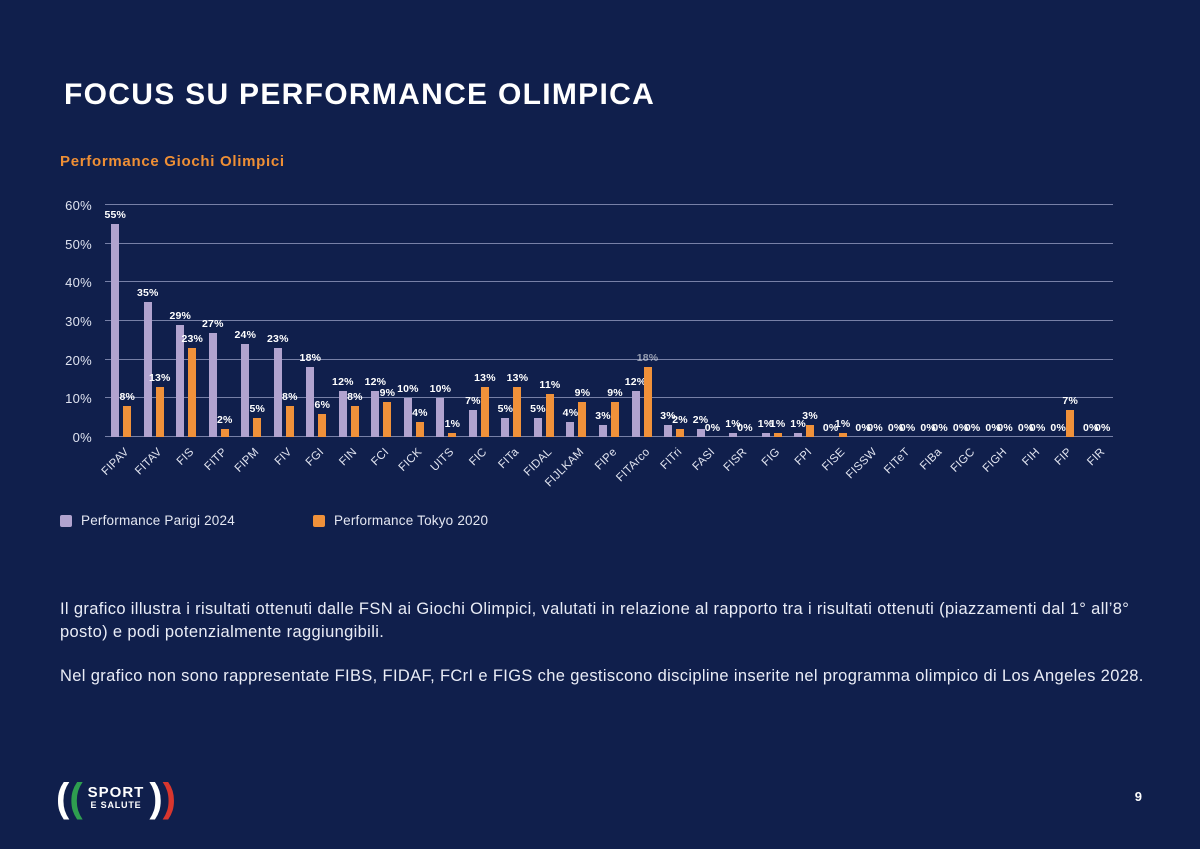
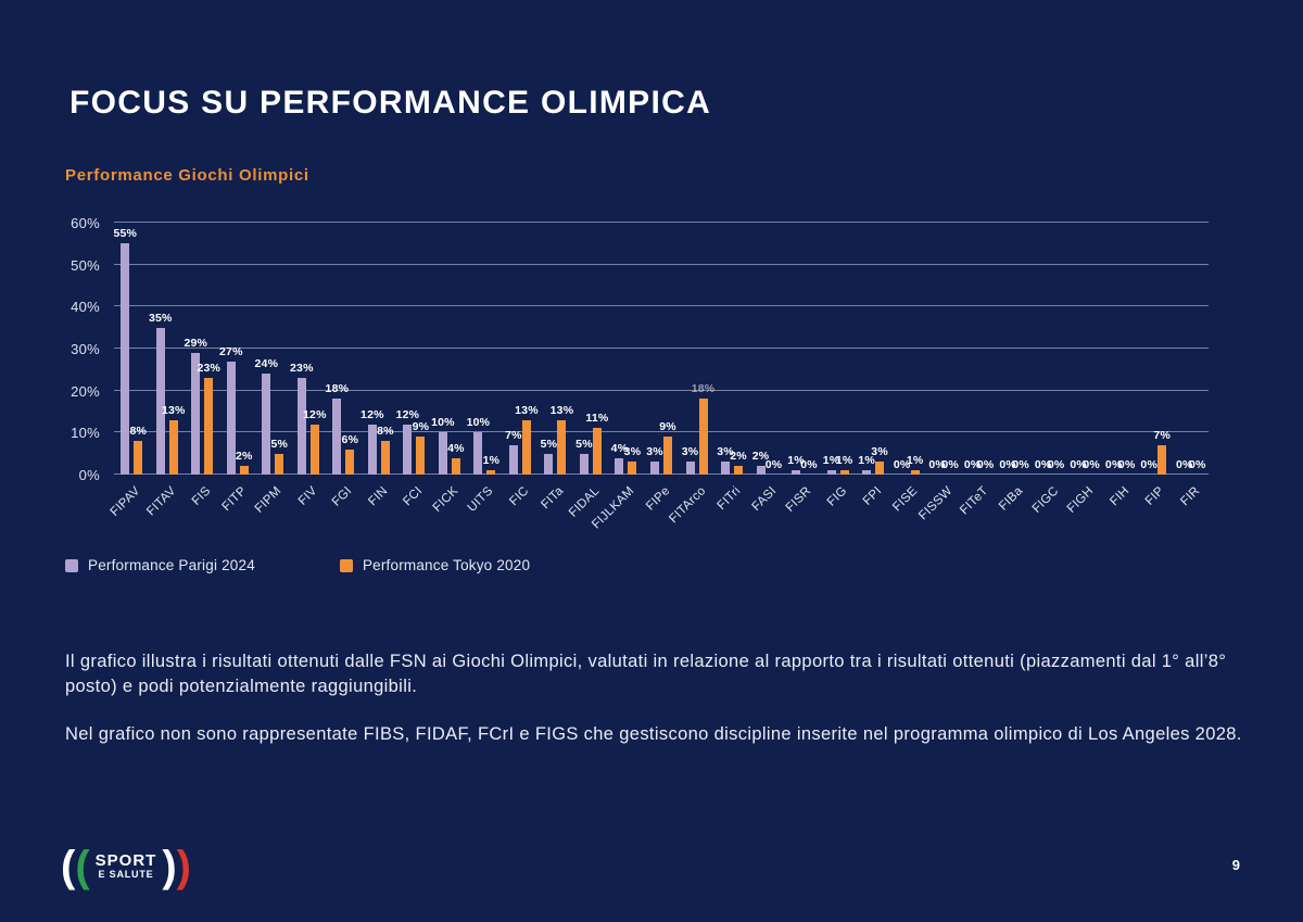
Performance Tokyo 2020/FIV: 8% -> 12%
Performance Tokyo 2020/FIJLKAM: 9% -> 3%
Performance Parigi 2024/FITArco: 12% -> 3%
